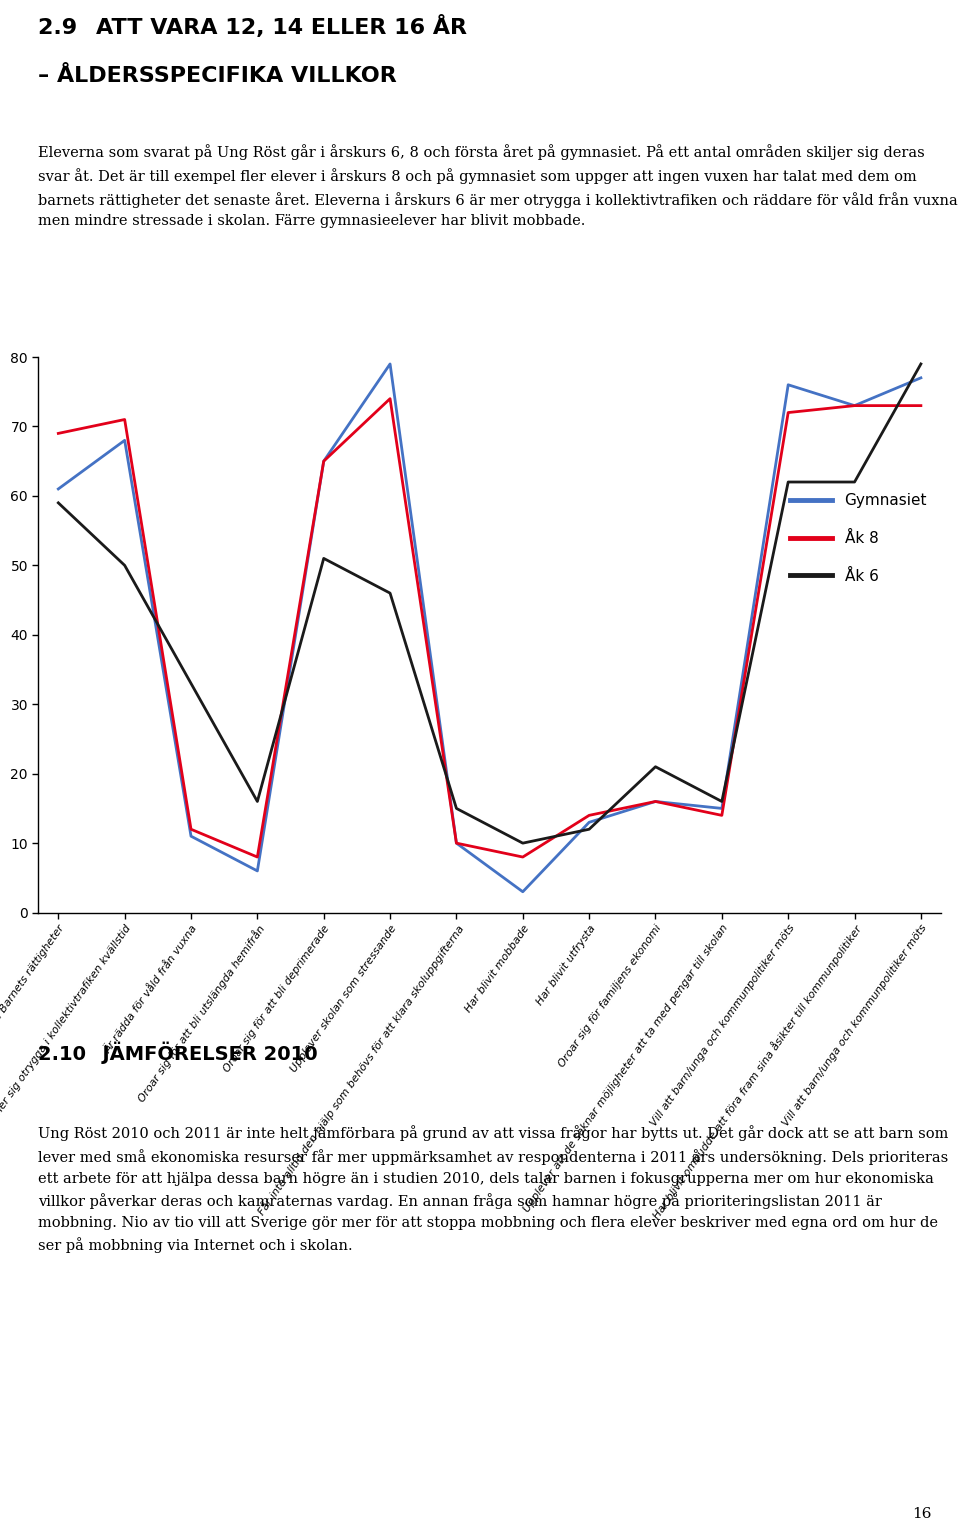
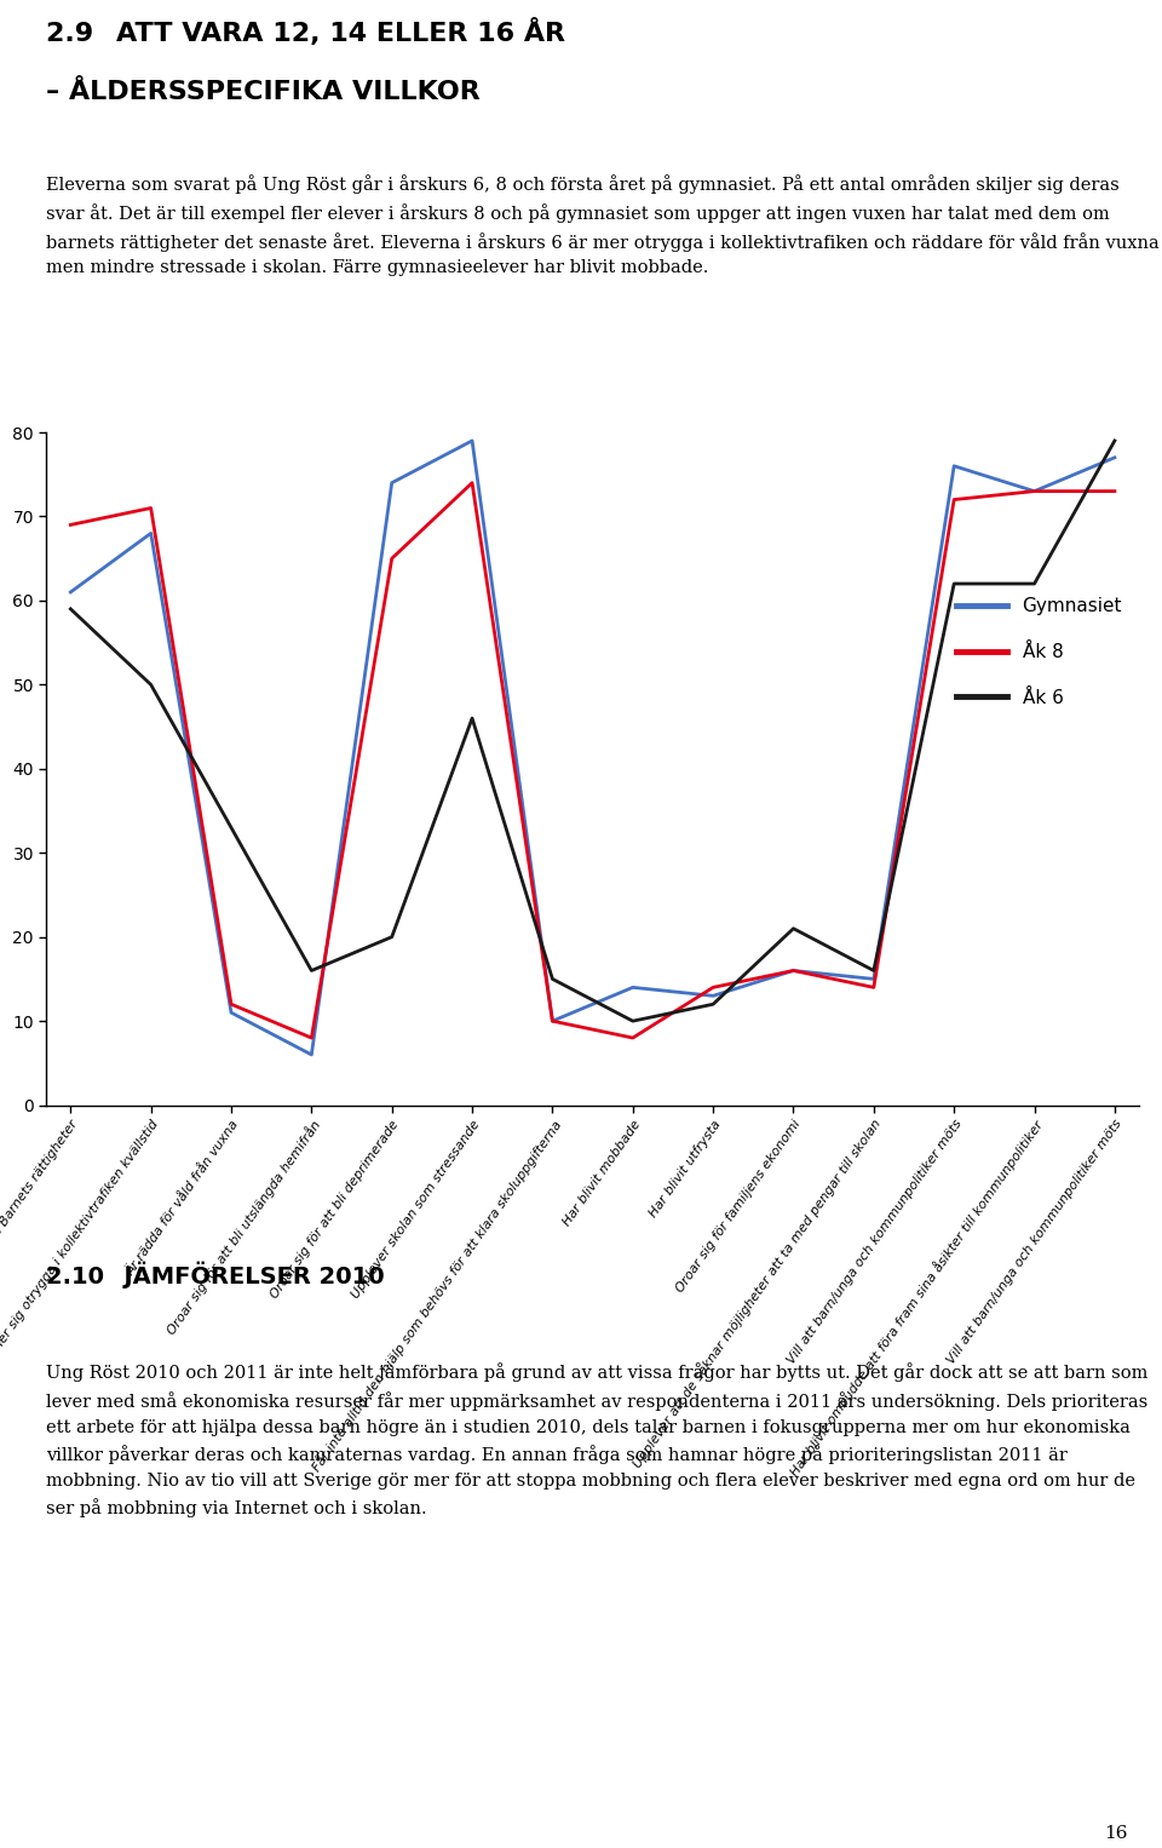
Gymnasiet/Oroar sig för att bli deprimerade: 65 -> 74
Åk 6/Oroar sig för att bli deprimerade: 51 -> 20
Gymnasiet/Har blivit mobbade: 3 -> 14
